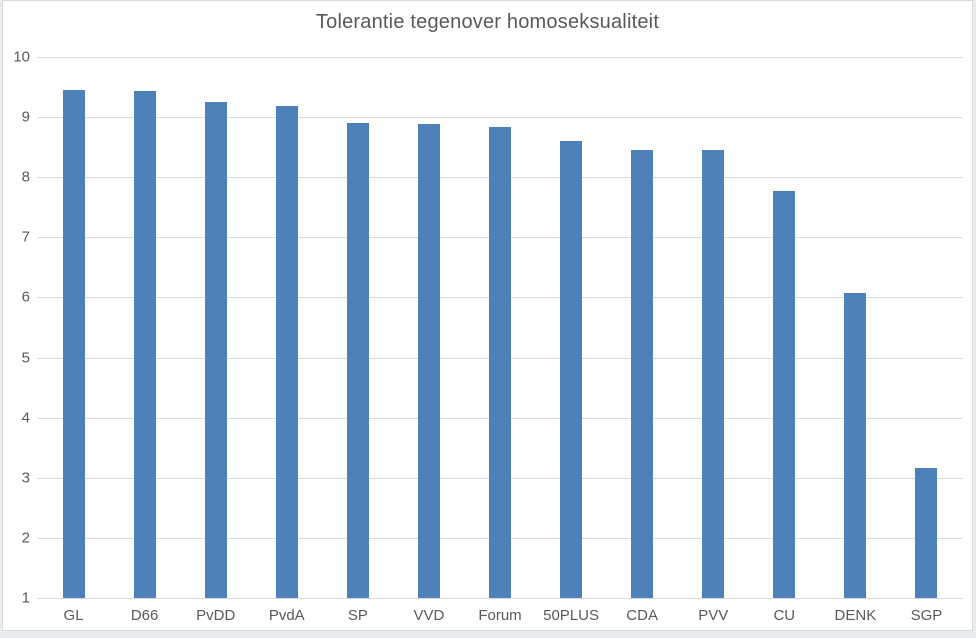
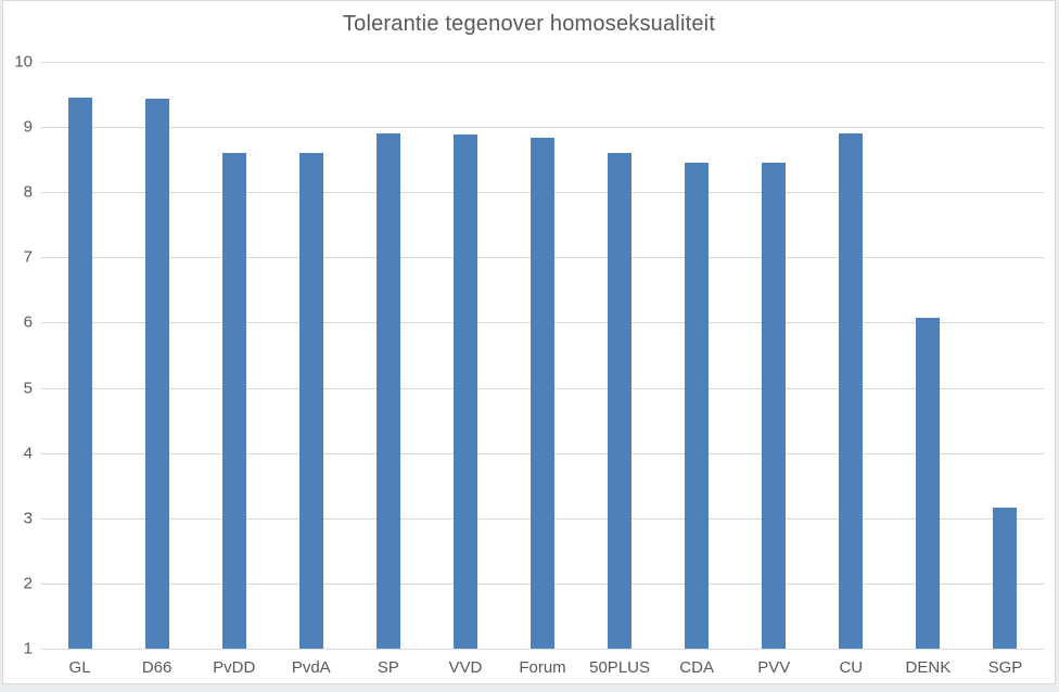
PvDD: 9.2 -> 8.6
PvdA: 9.2 -> 8.6
CU: 7.8 -> 8.9
